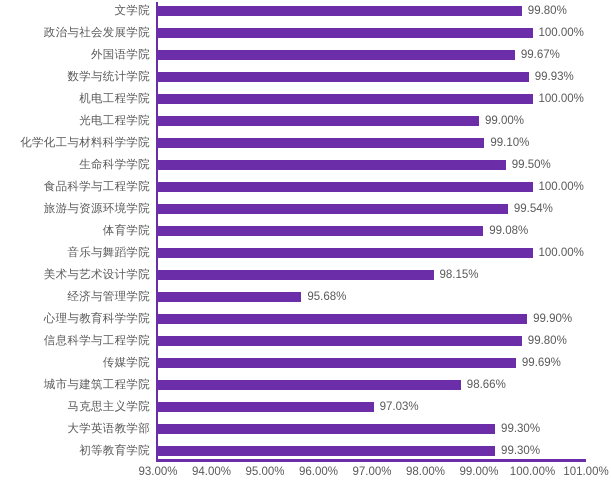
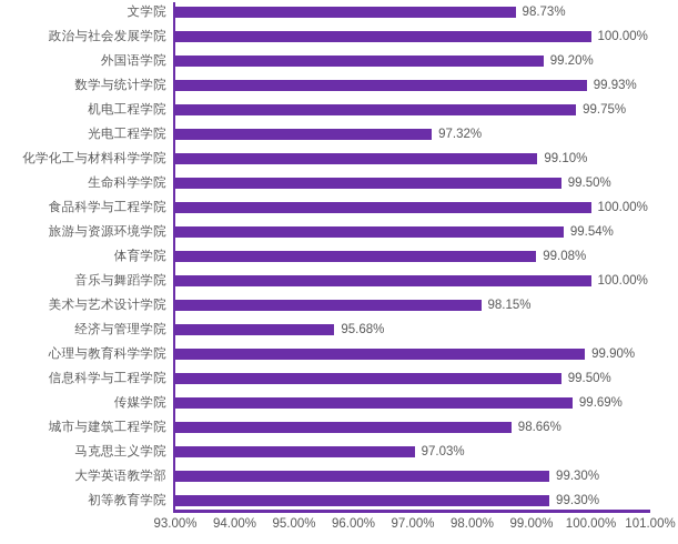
文学院: 99.80% -> 98.73%
外国语学院: 99.67% -> 99.20%
机电工程学院: 100.00% -> 99.75%
光电工程学院: 99.00% -> 97.32%
信息科学与工程学院: 99.80% -> 99.50%
